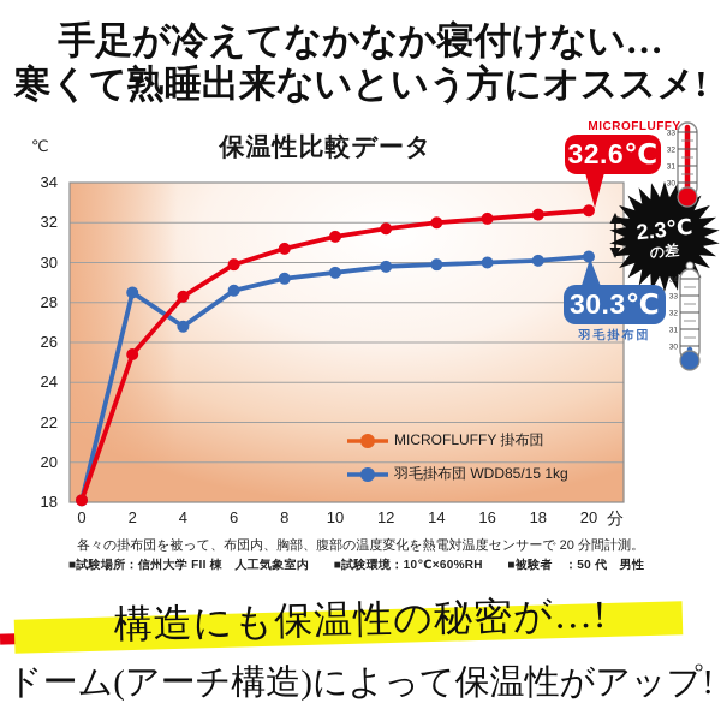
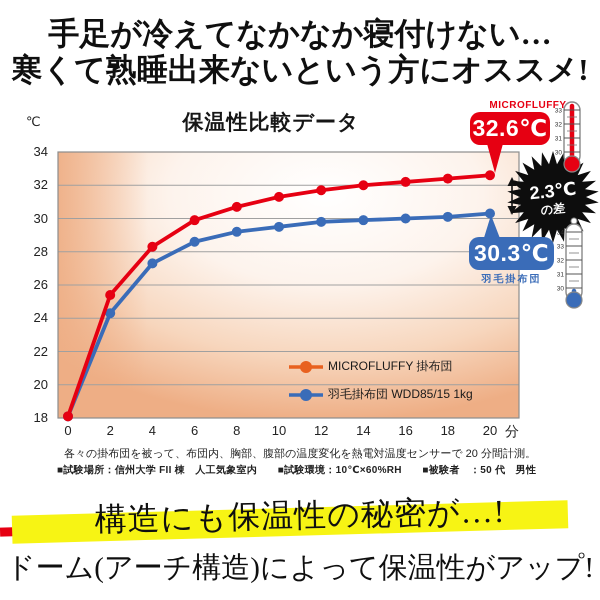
羽毛掛布団 WDD85/15 1kg/2: 28.5 -> 24.3
羽毛掛布団 WDD85/15 1kg/4: 26.8 -> 27.3
